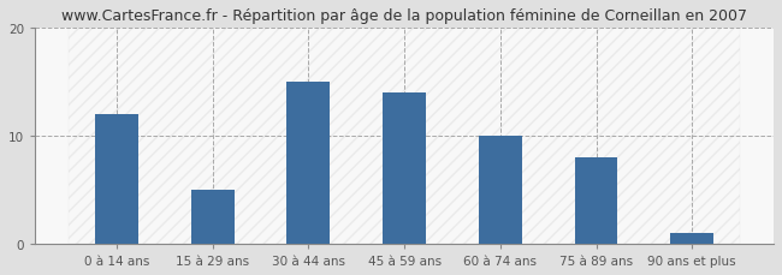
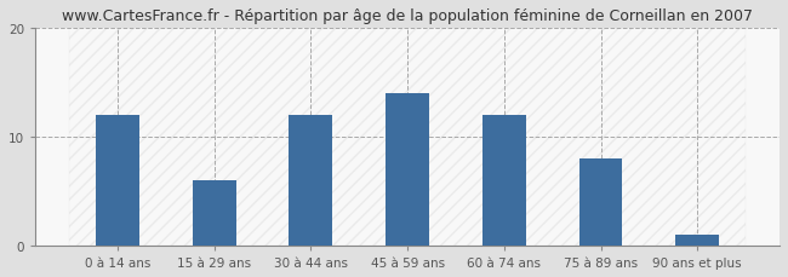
15 à 29 ans: 5 -> 6
30 à 44 ans: 15 -> 12
60 à 74 ans: 10 -> 12
